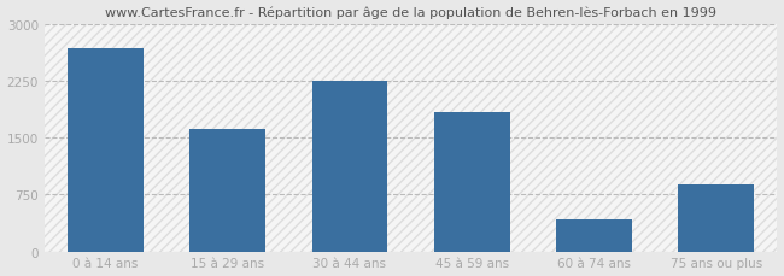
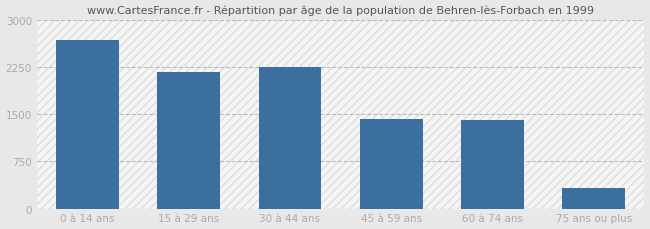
15 à 29 ans: 1620 -> 2180
45 à 59 ans: 1840 -> 1430
60 à 74 ans: 420 -> 1410
75 ans ou plus: 880 -> 330
